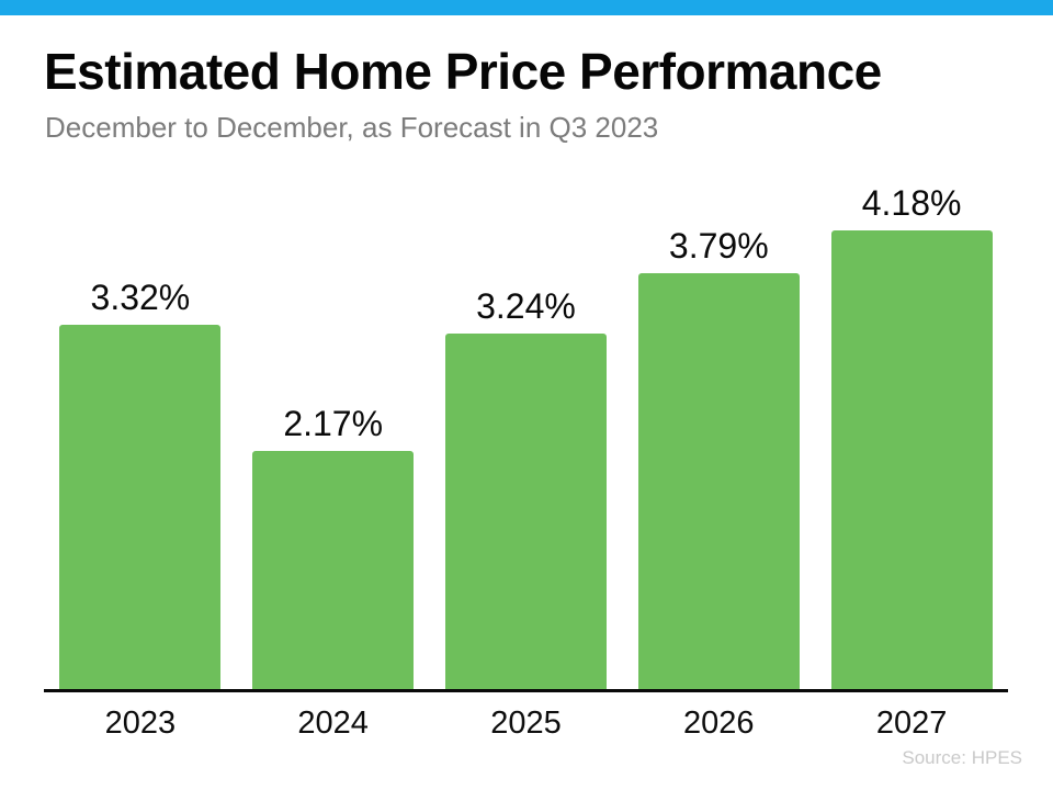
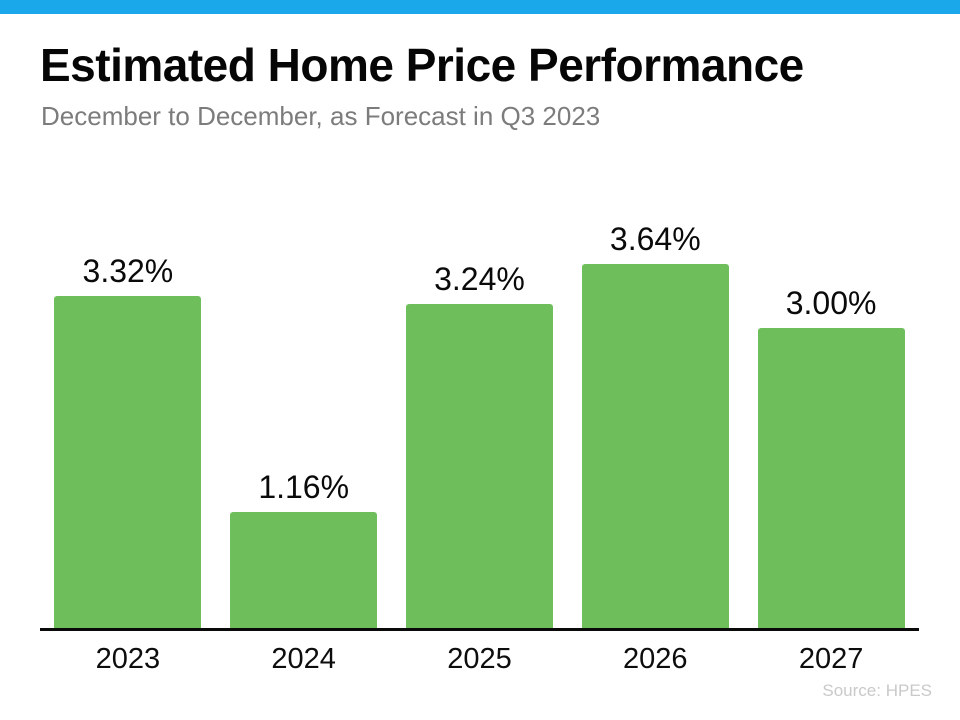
2024: 2.17% -> 1.16%
2026: 3.79% -> 3.64%
2027: 4.18% -> 3.00%
